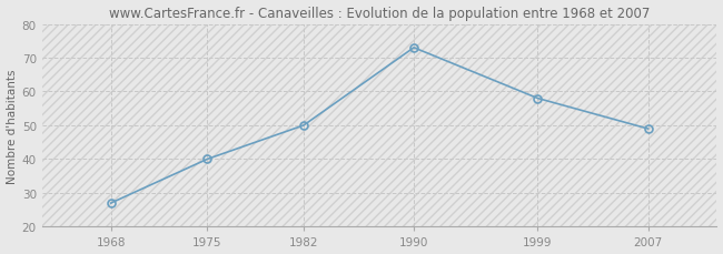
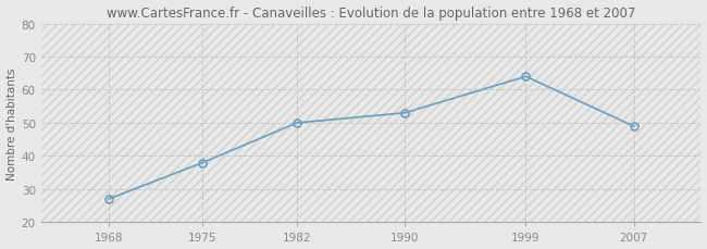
1975: 40 -> 38
1990: 73 -> 53
1999: 58 -> 64
